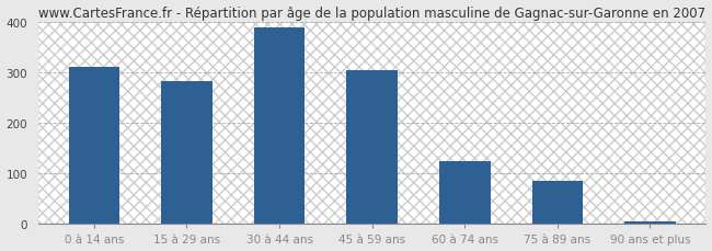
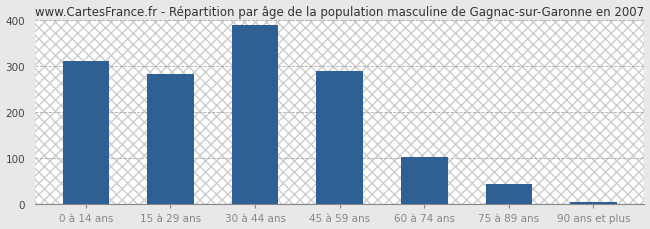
45 à 59 ans: 305 -> 289
60 à 74 ans: 125 -> 102
75 à 89 ans: 85 -> 45
